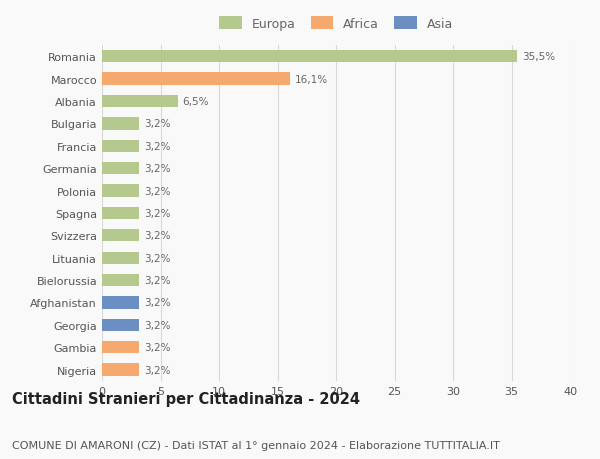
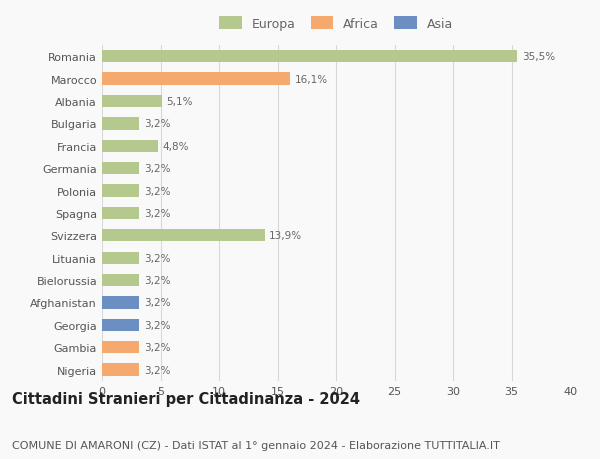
Albania: 6,5% -> 5,1%
Francia: 3,2% -> 4,8%
Svizzera: 3,2% -> 13,9%
